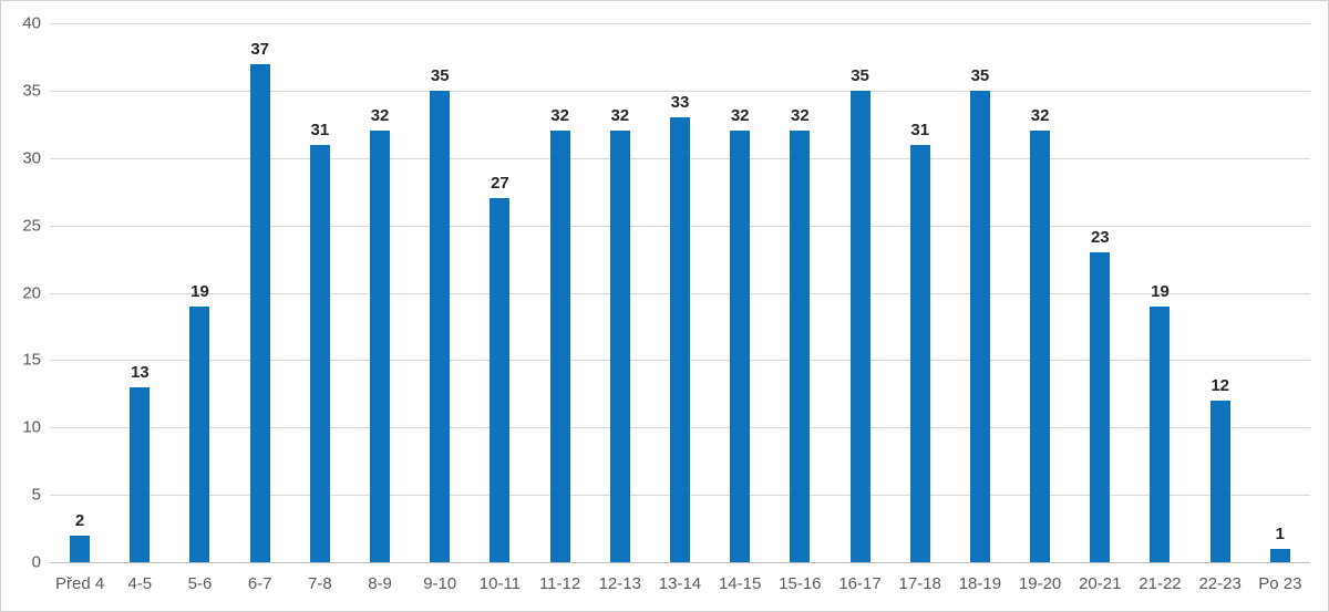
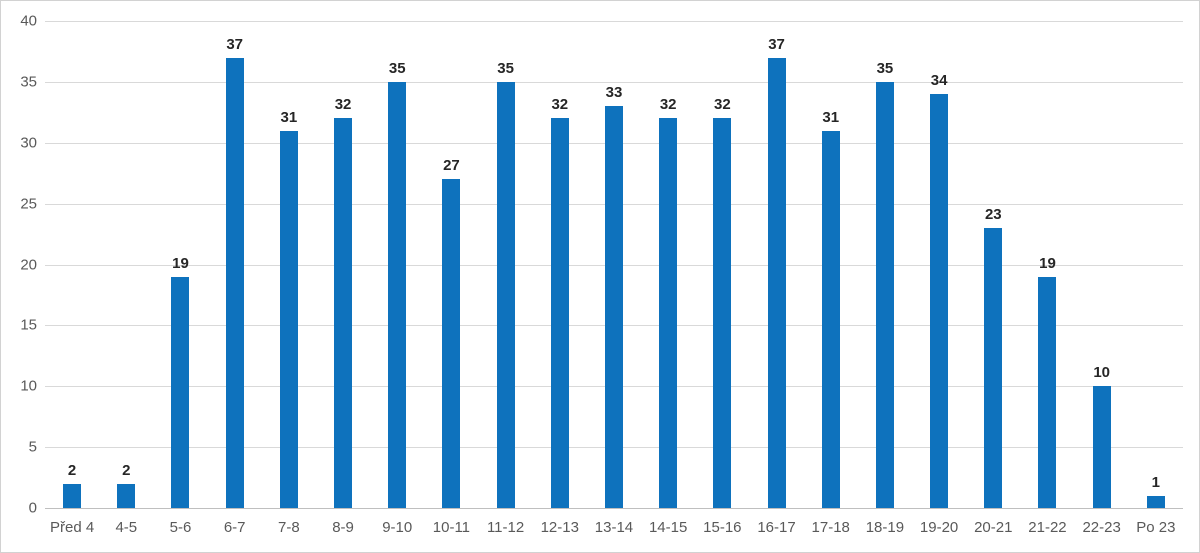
4-5: 13 -> 2
11-12: 32 -> 35
16-17: 35 -> 37
19-20: 32 -> 34
22-23: 12 -> 10
